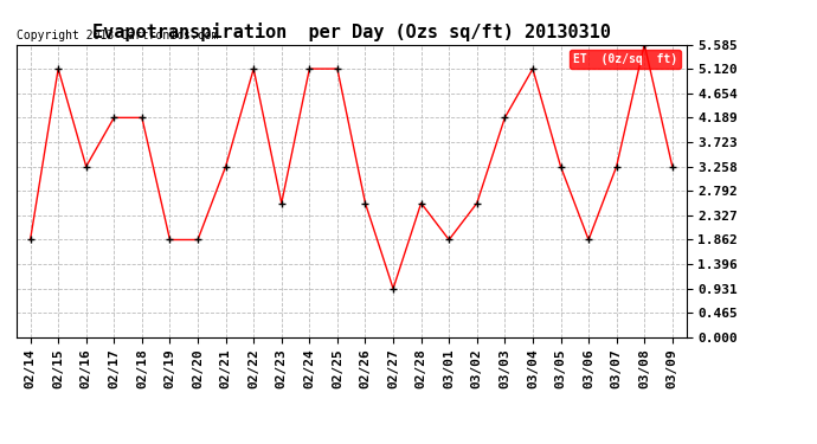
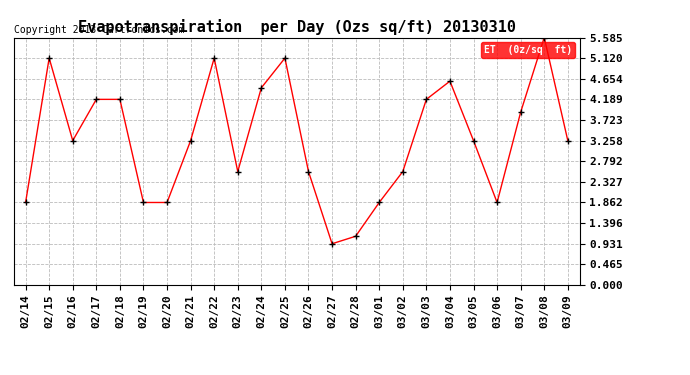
02/24: 5.12 -> 4.45
02/28: 2.56 -> 1.10
03/04: 5.12 -> 4.60
03/07: 3.26 -> 3.90
